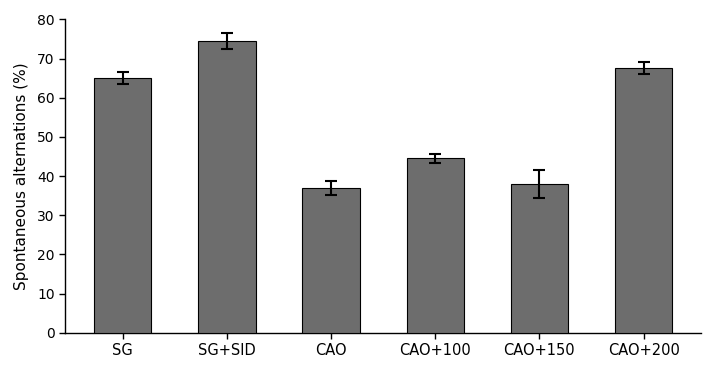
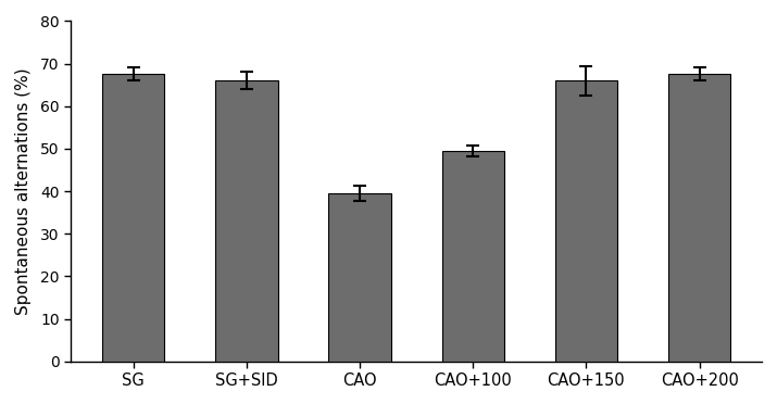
SG: 65.0 -> 67.5
SG+SID: 74.5 -> 66.0
CAO: 37.0 -> 39.5
CAO+100: 44.5 -> 49.5
CAO+150: 38.0 -> 66.0
